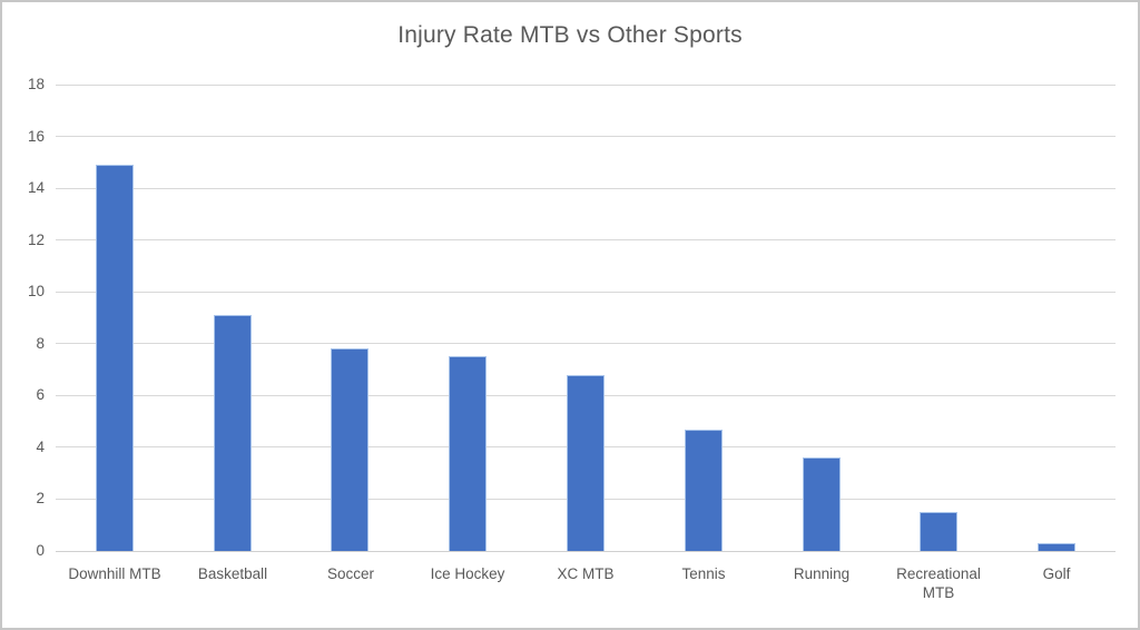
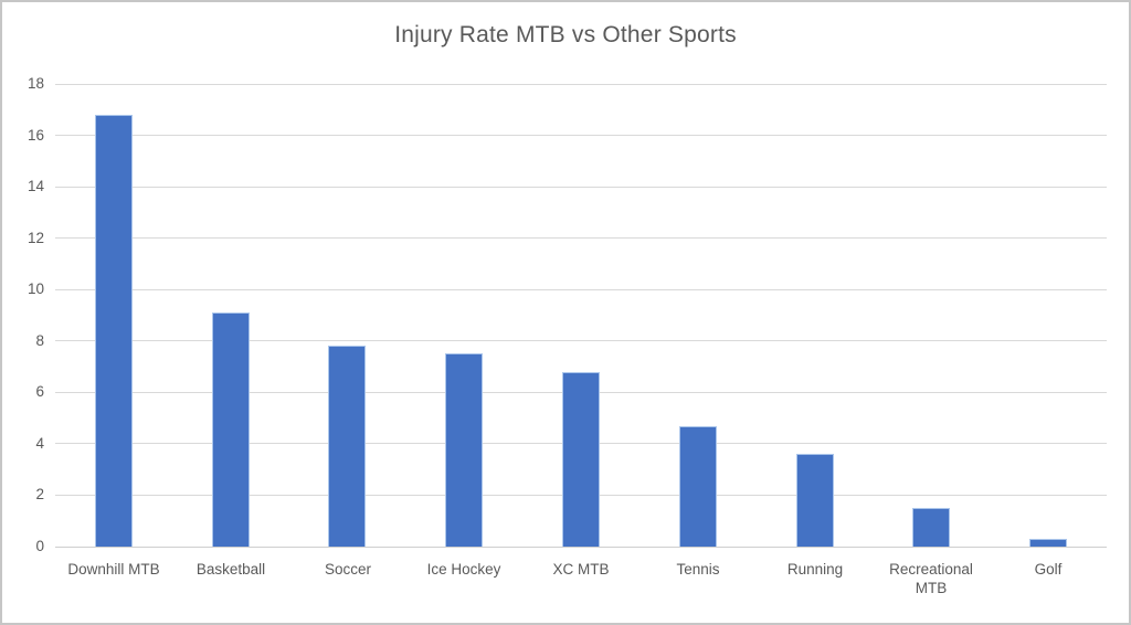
Downhill MTB: 14.9 -> 16.8
